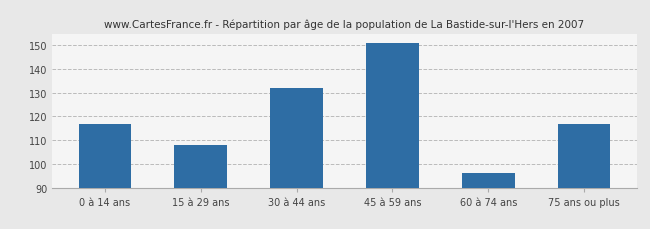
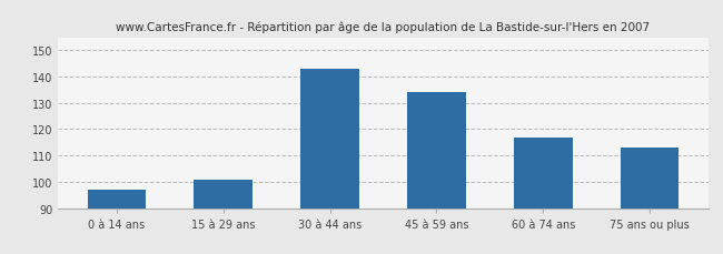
0 à 14 ans: 117 -> 97
15 à 29 ans: 108 -> 101
30 à 44 ans: 132 -> 143
45 à 59 ans: 151 -> 134
60 à 74 ans: 96 -> 117
75 ans ou plus: 117 -> 113
